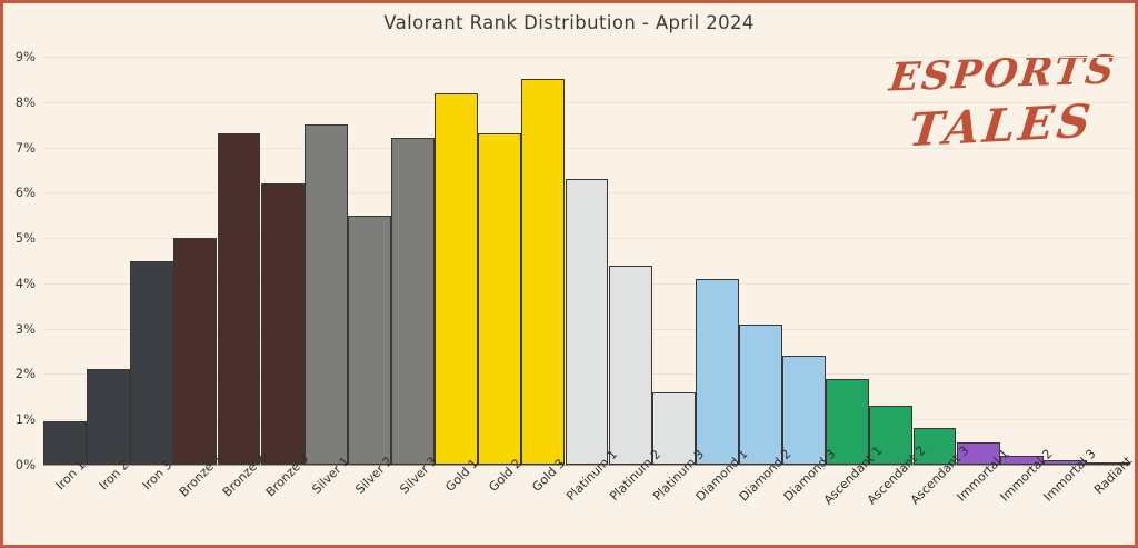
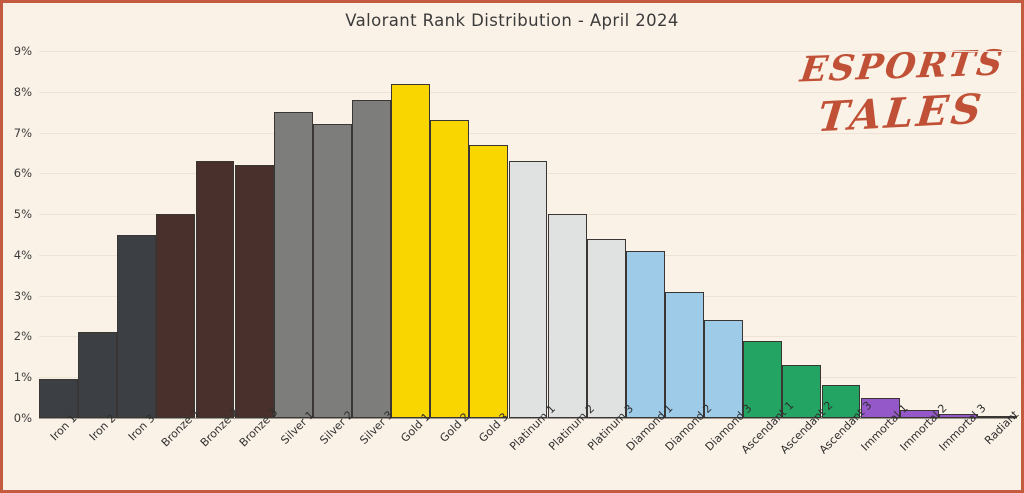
Bronze 2: 7.3% -> 6.3%
Silver 2: 5.5% -> 7.2%
Silver 3: 7.2% -> 7.8%
Gold 3: 8.5% -> 6.7%
Platinum 2: 4.4% -> 5.0%
Platinum 3: 1.6% -> 4.4%
